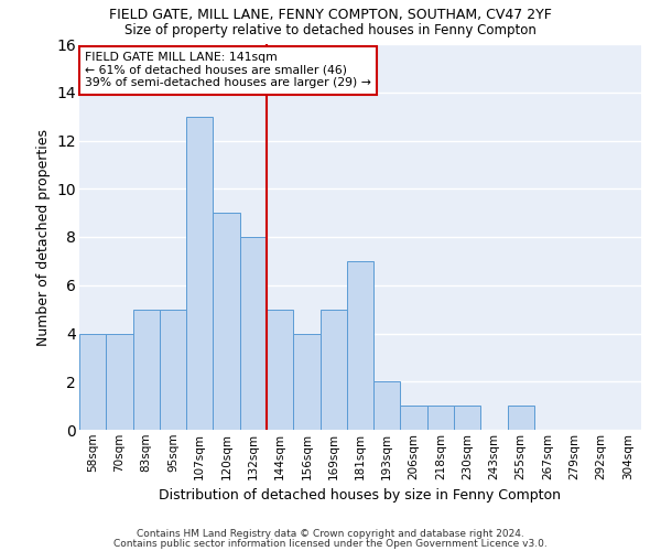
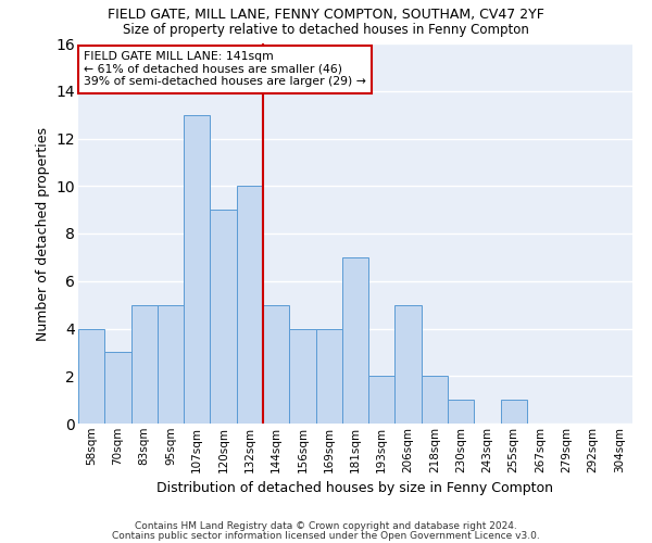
70sqm: 4 -> 3
132sqm: 8 -> 10
169sqm: 5 -> 4
206sqm: 1 -> 5
218sqm: 1 -> 2
